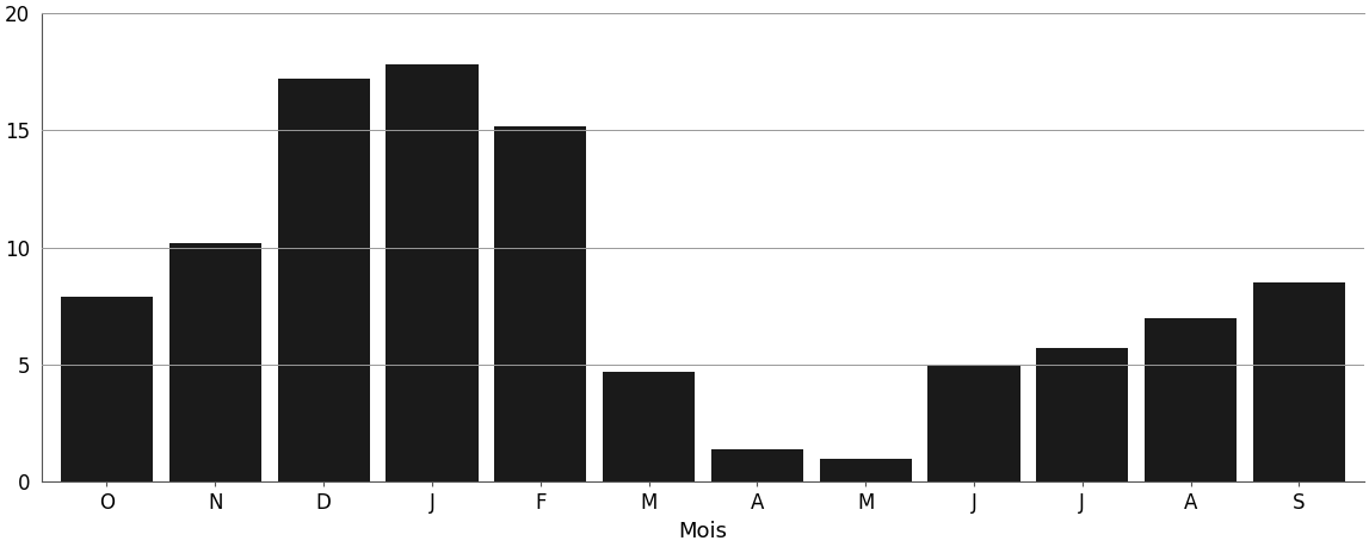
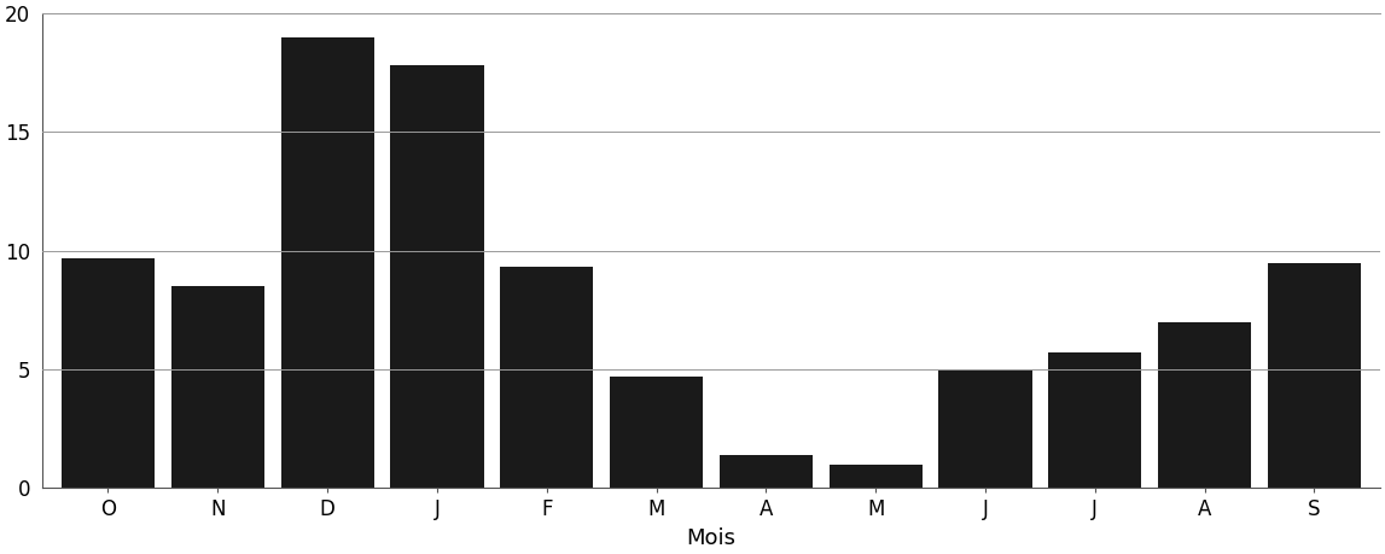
O: 7.9 -> 9.7
N: 10.2 -> 8.5
D: 17.2 -> 19.0
F: 15.2 -> 9.3
S: 8.5 -> 9.5
